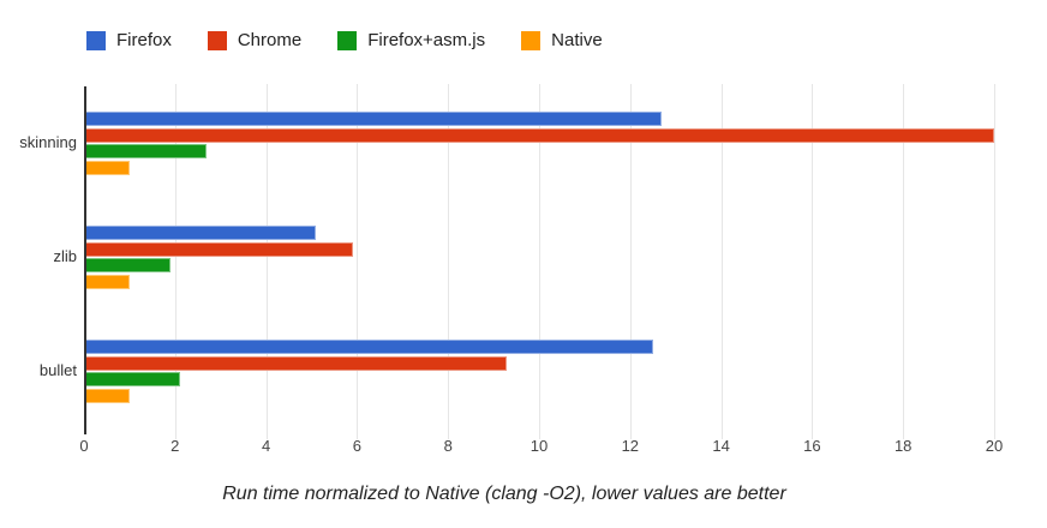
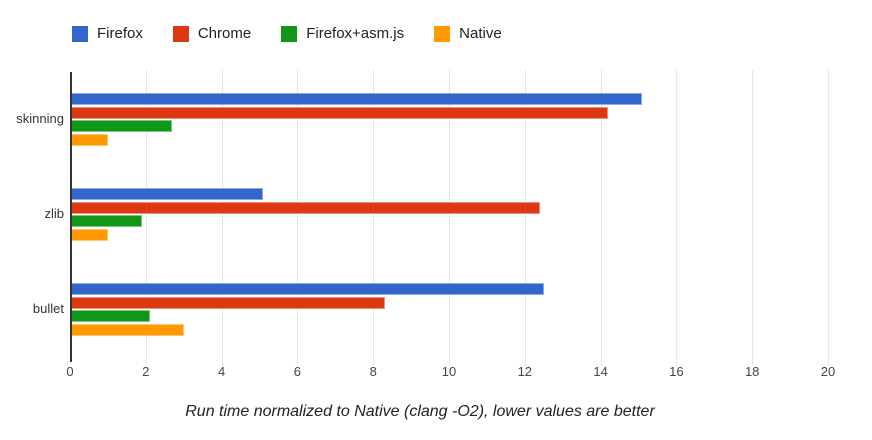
Firefox/skinning: 12.7 -> 15.1
Chrome/skinning: 20.0 -> 14.2
Chrome/zlib: 5.9 -> 12.4
Chrome/bullet: 9.3 -> 8.3
Native/bullet: 1 -> 3
